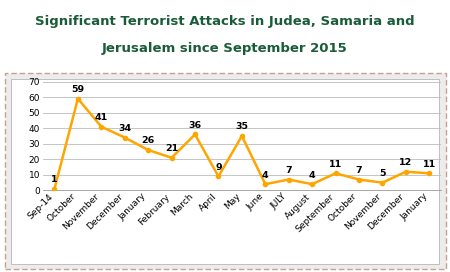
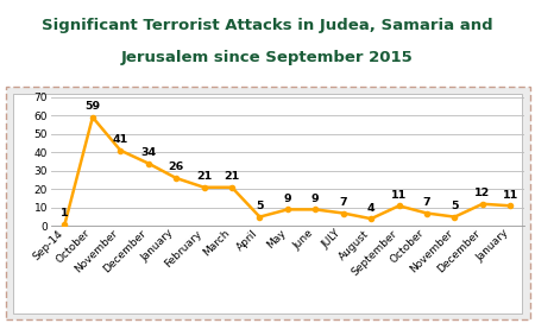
March: 36 -> 21
April: 9 -> 5
May: 35 -> 9
June: 4 -> 9
